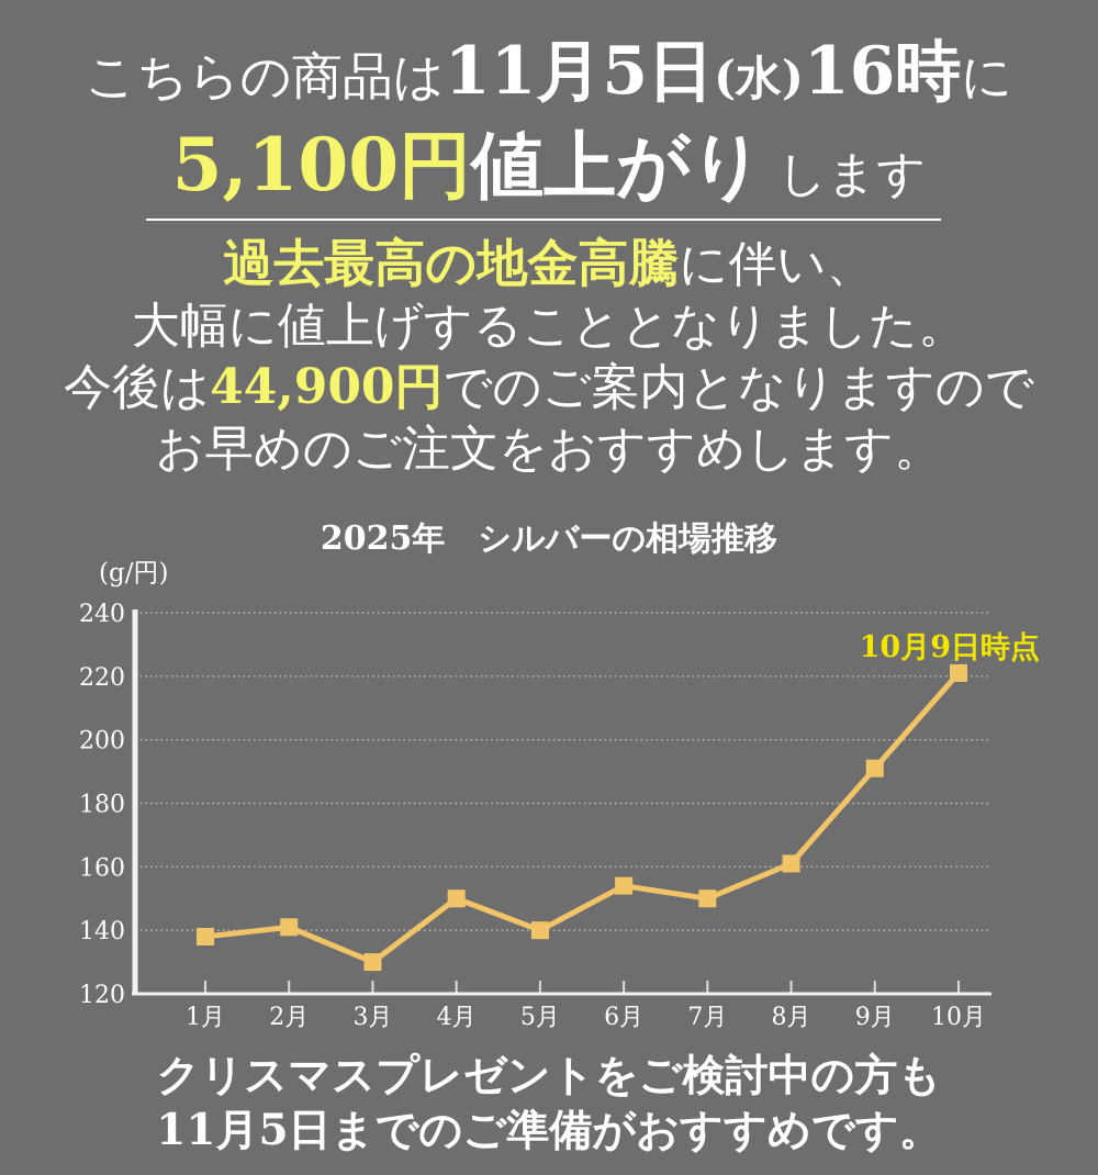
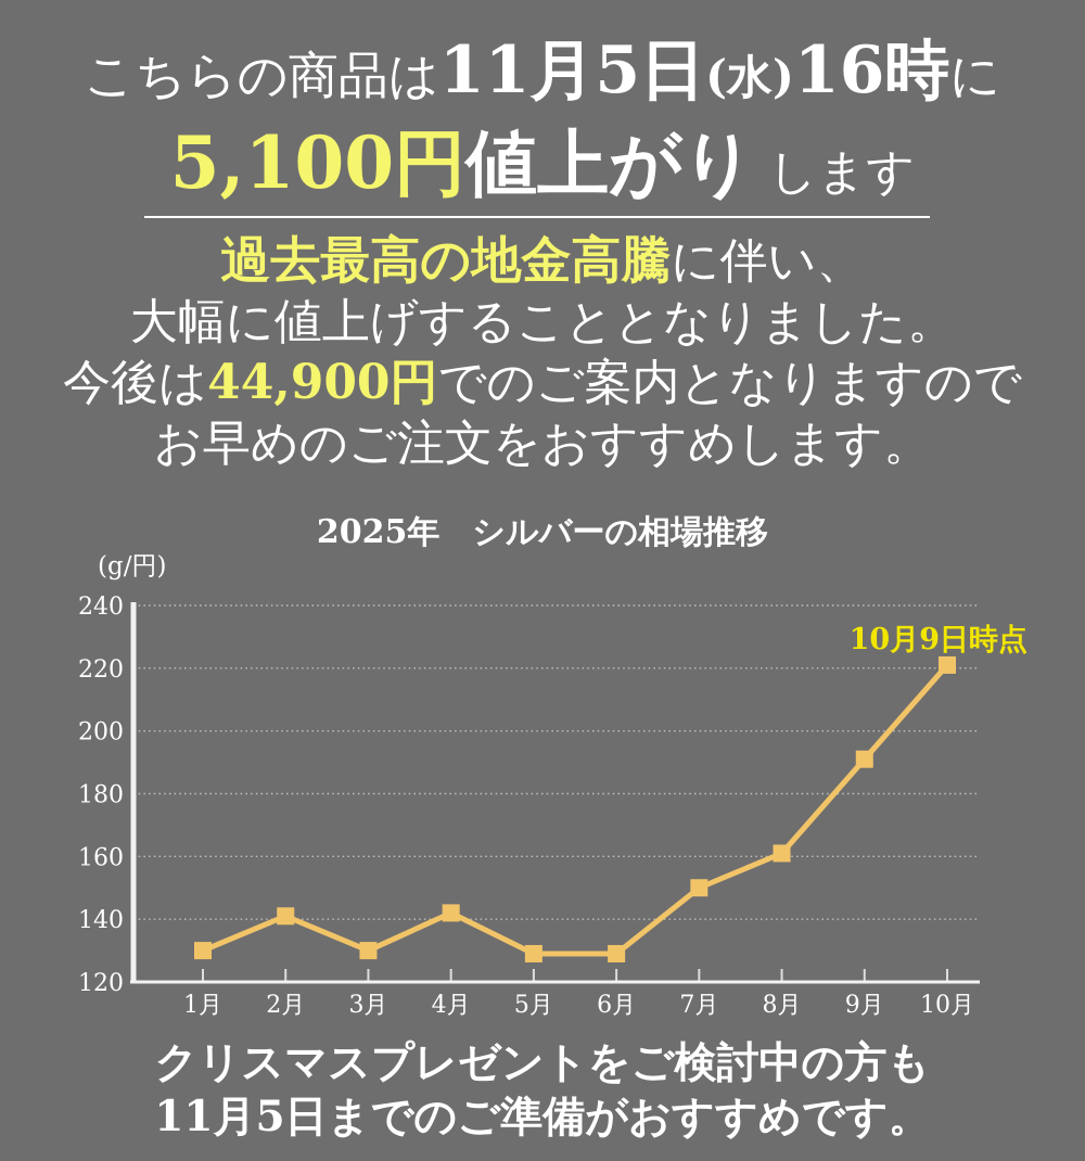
1月: 138 -> 130
4月: 150 -> 142
5月: 140 -> 129
6月: 154 -> 129
